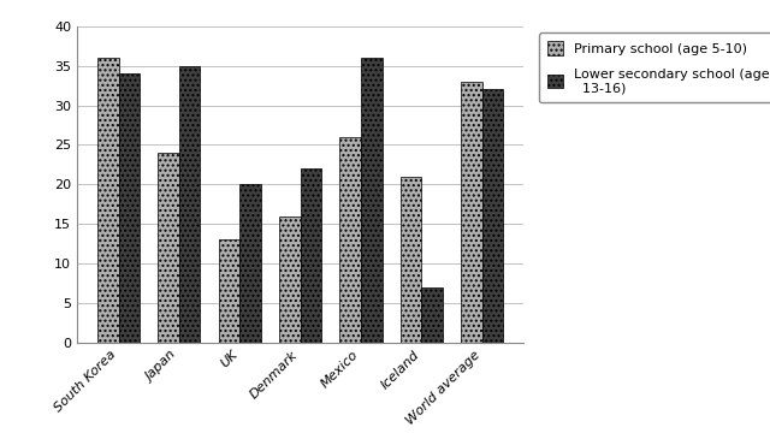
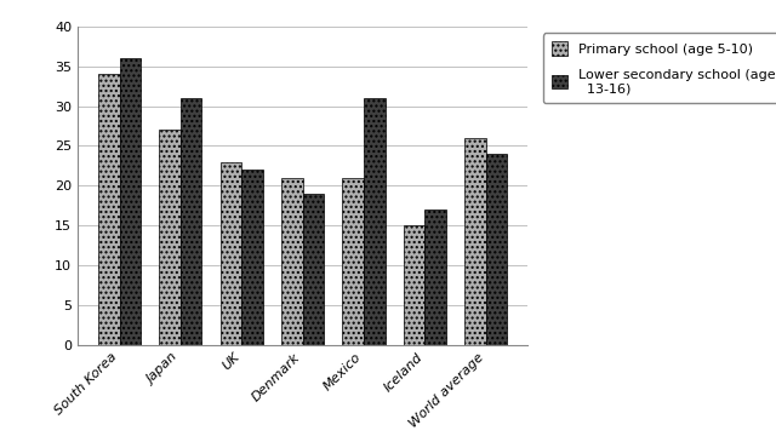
Primary school (age 5-10)/South Korea: 36 -> 34
Lower secondary school (age 13-16)/South Korea: 34 -> 36
Primary school (age 5-10)/Japan: 24 -> 27
Lower secondary school (age 13-16)/Japan: 35 -> 31
Primary school (age 5-10)/UK: 13 -> 23
Lower secondary school (age 13-16)/UK: 20 -> 22
Primary school (age 5-10)/Denmark: 16 -> 21
Lower secondary school (age 13-16)/Denmark: 22 -> 19
Primary school (age 5-10)/Mexico: 26 -> 21
Lower secondary school (age 13-16)/Mexico: 36 -> 31
Primary school (age 5-10)/Iceland: 21 -> 15
Lower secondary school (age 13-16)/Iceland: 7 -> 17
Primary school (age 5-10)/World average: 33 -> 26
Lower secondary school (age 13-16)/World average: 32 -> 24
